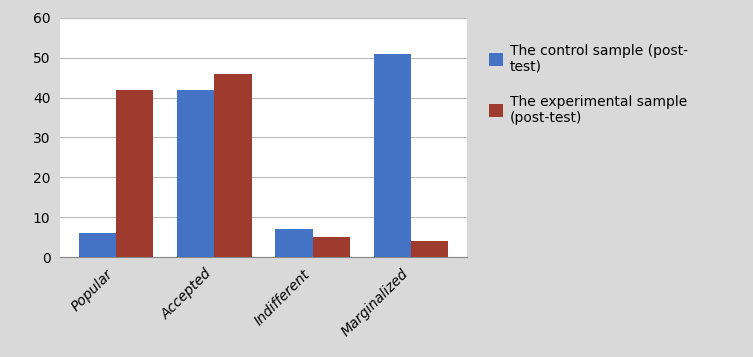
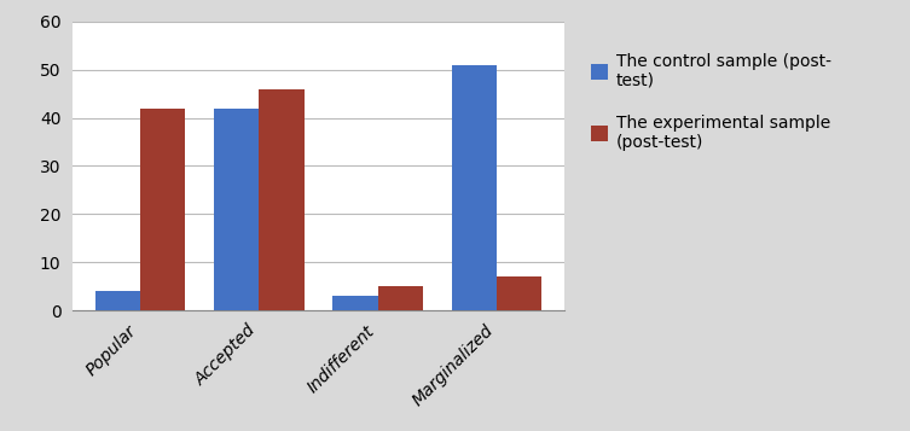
The control sample (post- test)/Popular: 6 -> 4
The control sample (post- test)/Indifferent: 7 -> 3
The experimental sample (post-test)/Marginalized: 4 -> 7
